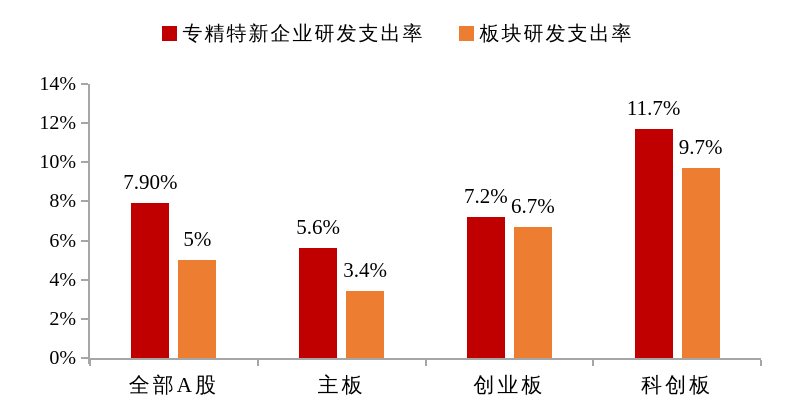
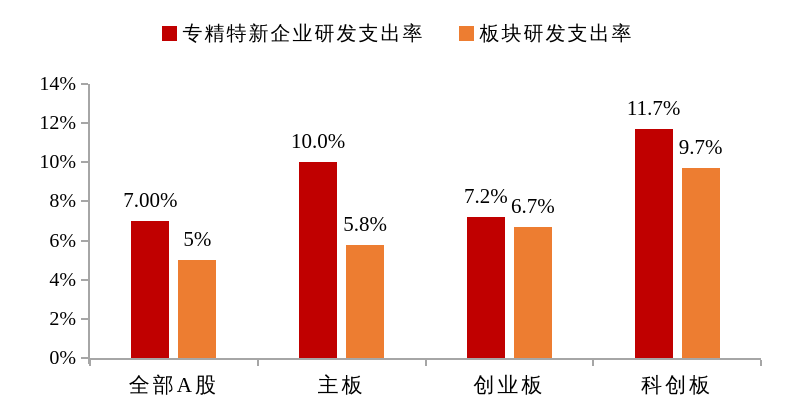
专精特新企业研发支出率/全部A股: 7.90% -> 7.00%
专精特新企业研发支出率/主板: 5.6% -> 10.0%
板块研发支出率/主板: 3.4% -> 5.8%
